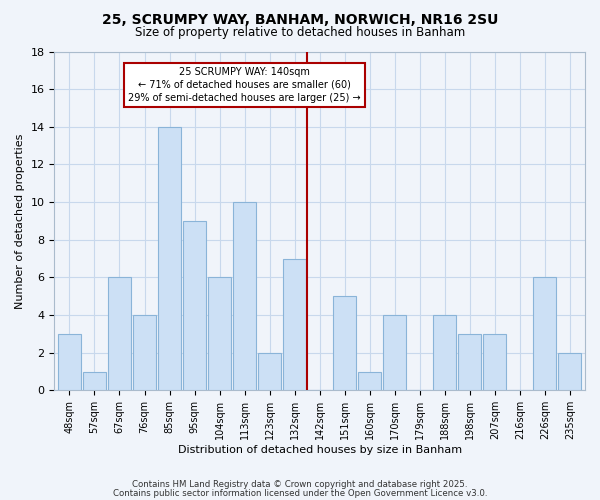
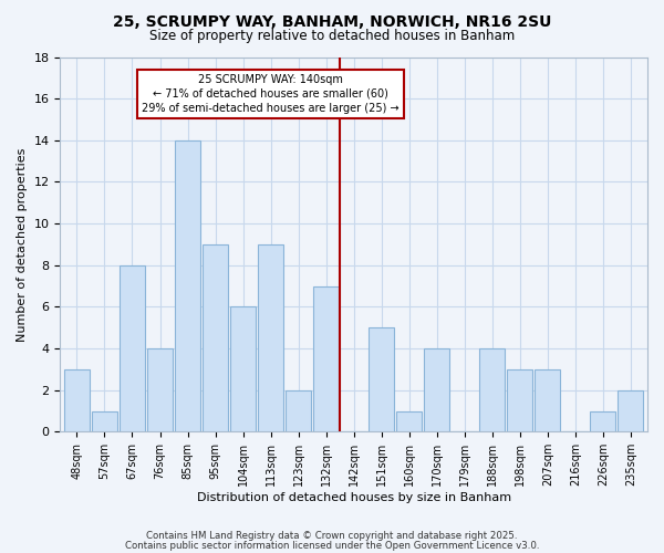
67sqm: 6 -> 8
113sqm: 10 -> 9
226sqm: 6 -> 1
